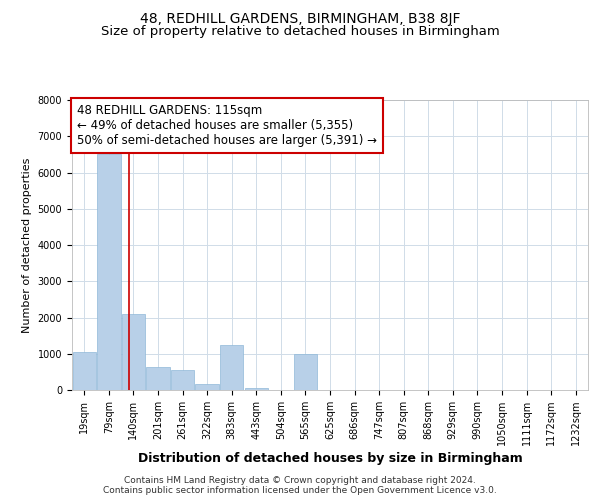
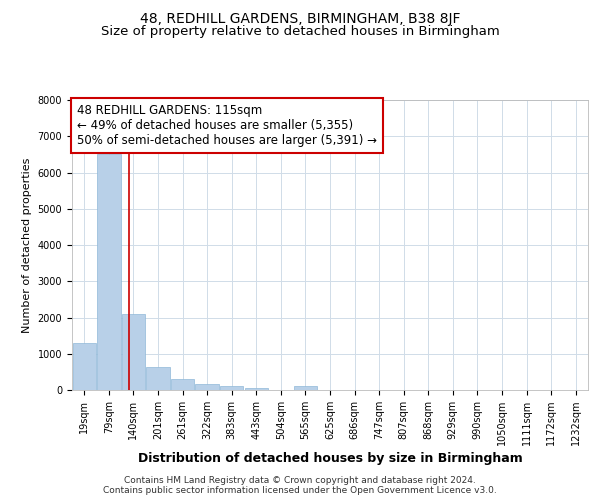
19sqm: 1050 -> 1300
261sqm: 550 -> 300
383sqm: 1250 -> 100
565sqm: 1000 -> 100
